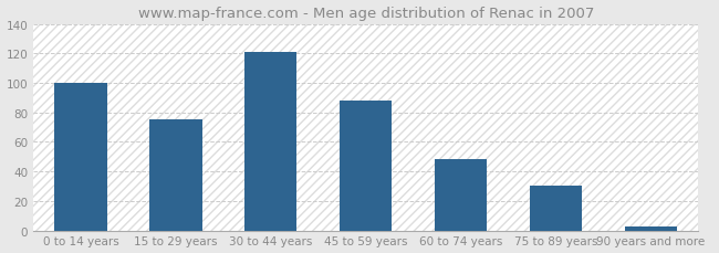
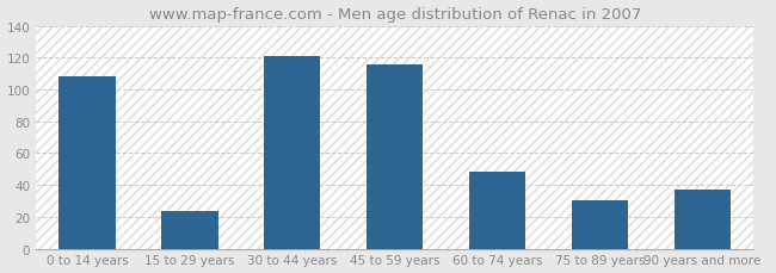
0 to 14 years: 100 -> 108
15 to 29 years: 75 -> 24
45 to 59 years: 88 -> 116
90 years and more: 3 -> 37
